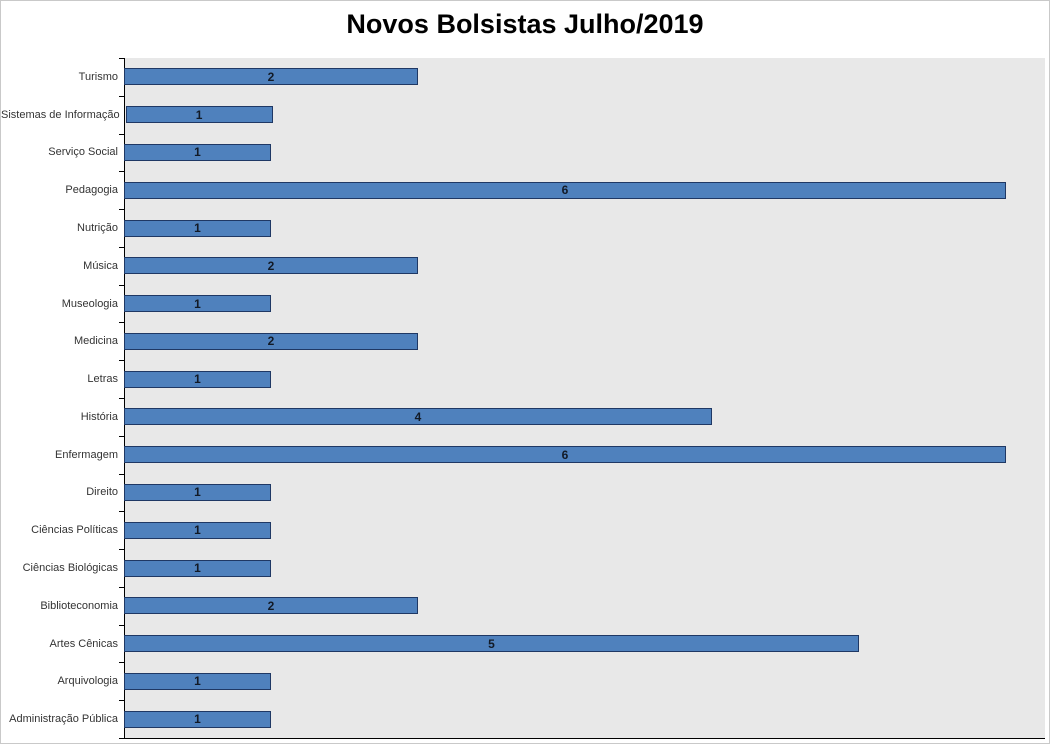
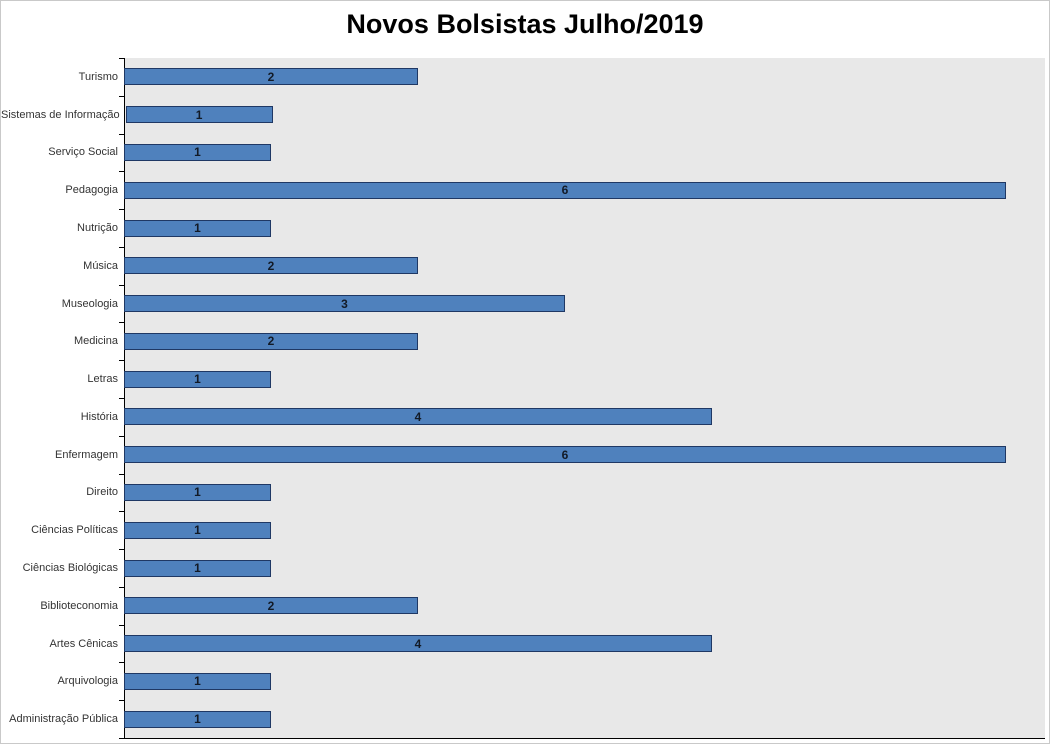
Museologia: 1 -> 3
Artes Cênicas: 5 -> 4
